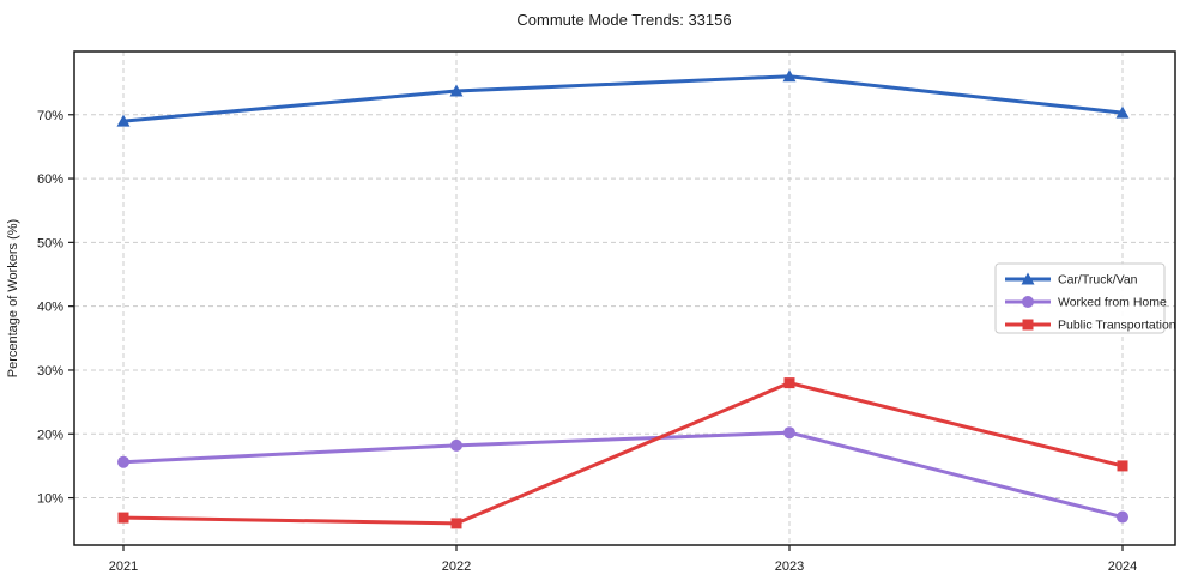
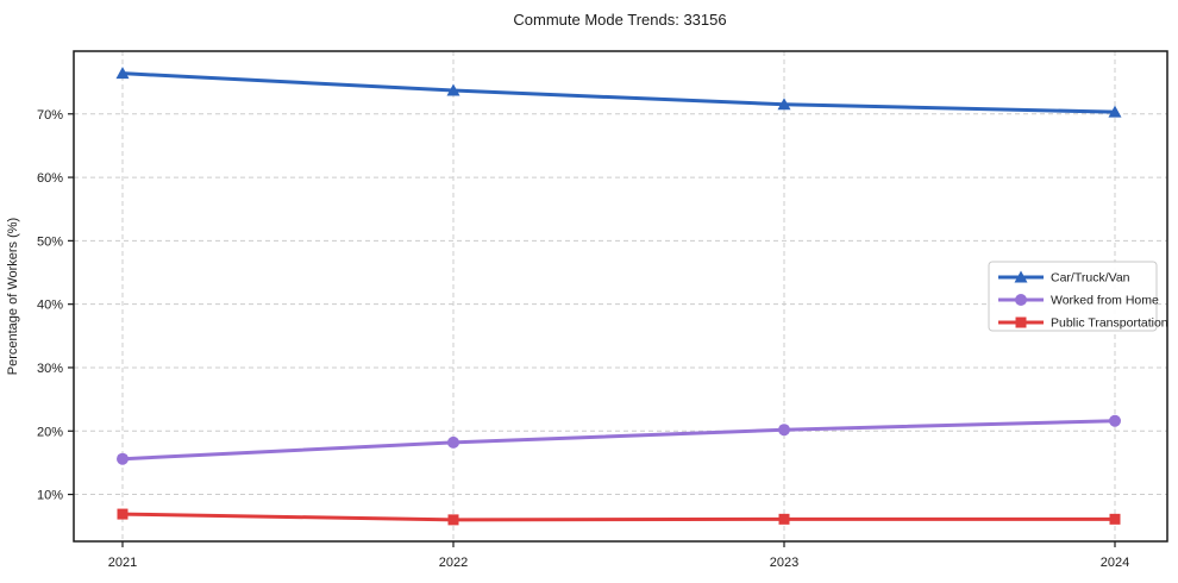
Car/Truck/Van/2021: 69% -> 76%
Car/Truck/Van/2023: 76% -> 72%
Public Transportation/2023: 28% -> 6%
Worked from Home/2024: 7% -> 22%
Public Transportation/2024: 15% -> 6%
